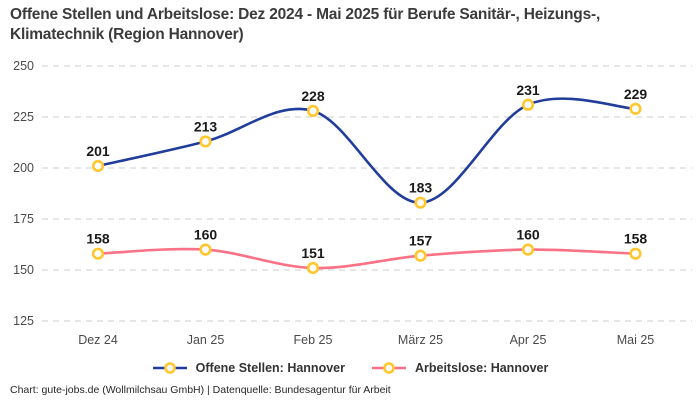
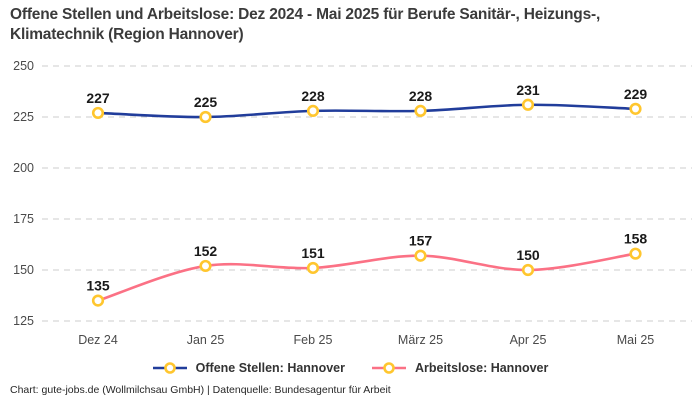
Offene Stellen: Hannover/Dez 24: 201 -> 227
Arbeitslose: Hannover/Dez 24: 158 -> 135
Offene Stellen: Hannover/Jan 25: 213 -> 225
Arbeitslose: Hannover/Jan 25: 160 -> 152
Offene Stellen: Hannover/März 25: 183 -> 228
Arbeitslose: Hannover/Apr 25: 160 -> 150
